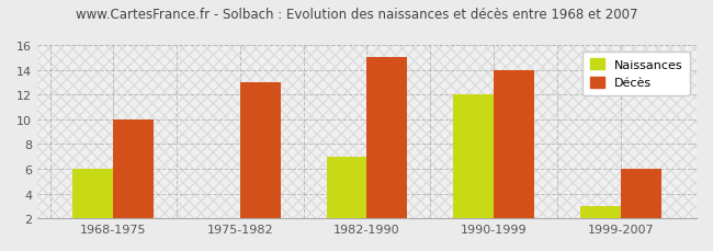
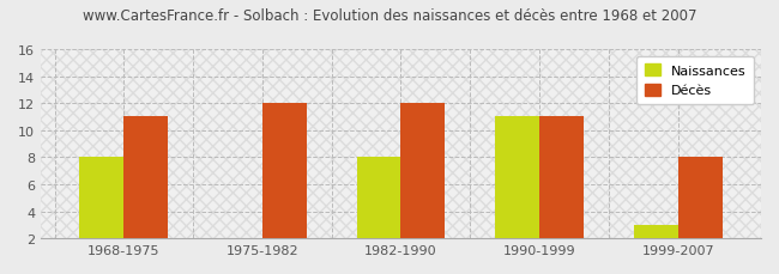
Naissances/1968-1975: 6 -> 8
Décès/1968-1975: 10 -> 11
Décès/1975-1982: 13 -> 12
Naissances/1982-1990: 7 -> 8
Décès/1982-1990: 15 -> 12
Naissances/1990-1999: 12 -> 11
Décès/1990-1999: 14 -> 11
Décès/1999-2007: 6 -> 8
